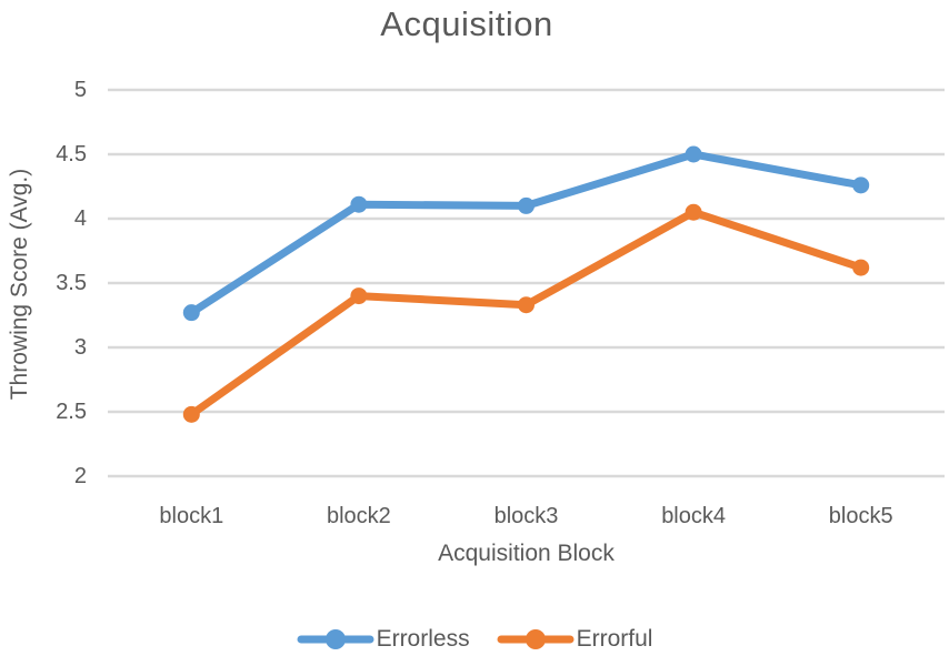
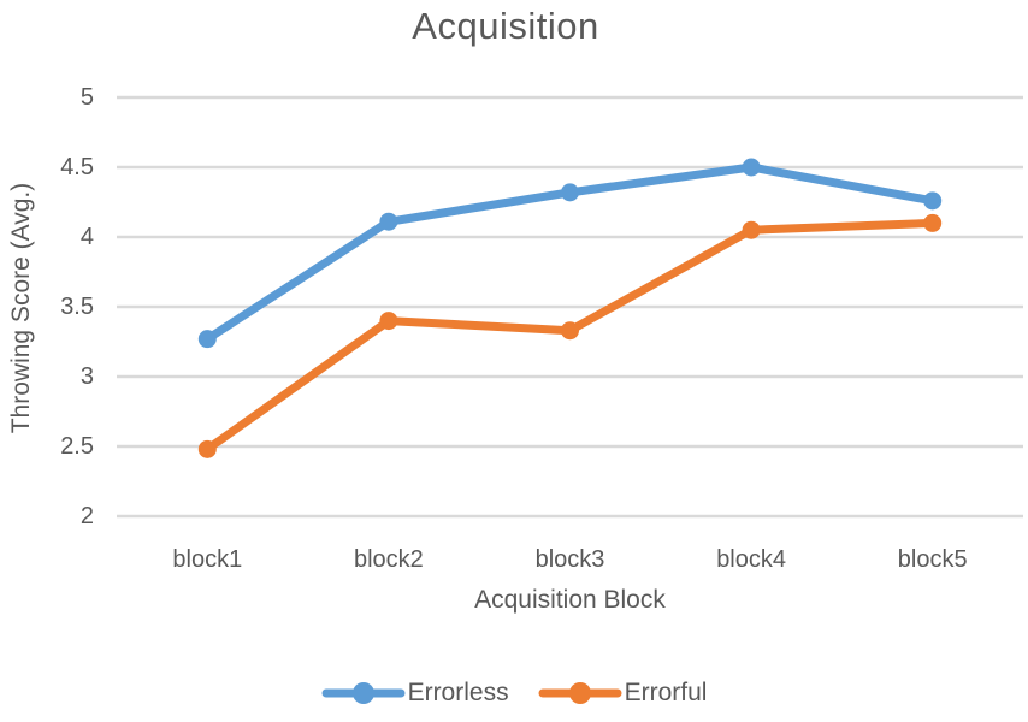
Errorless/block3: 4.10 -> 4.32
Errorful/block5: 3.62 -> 4.10
